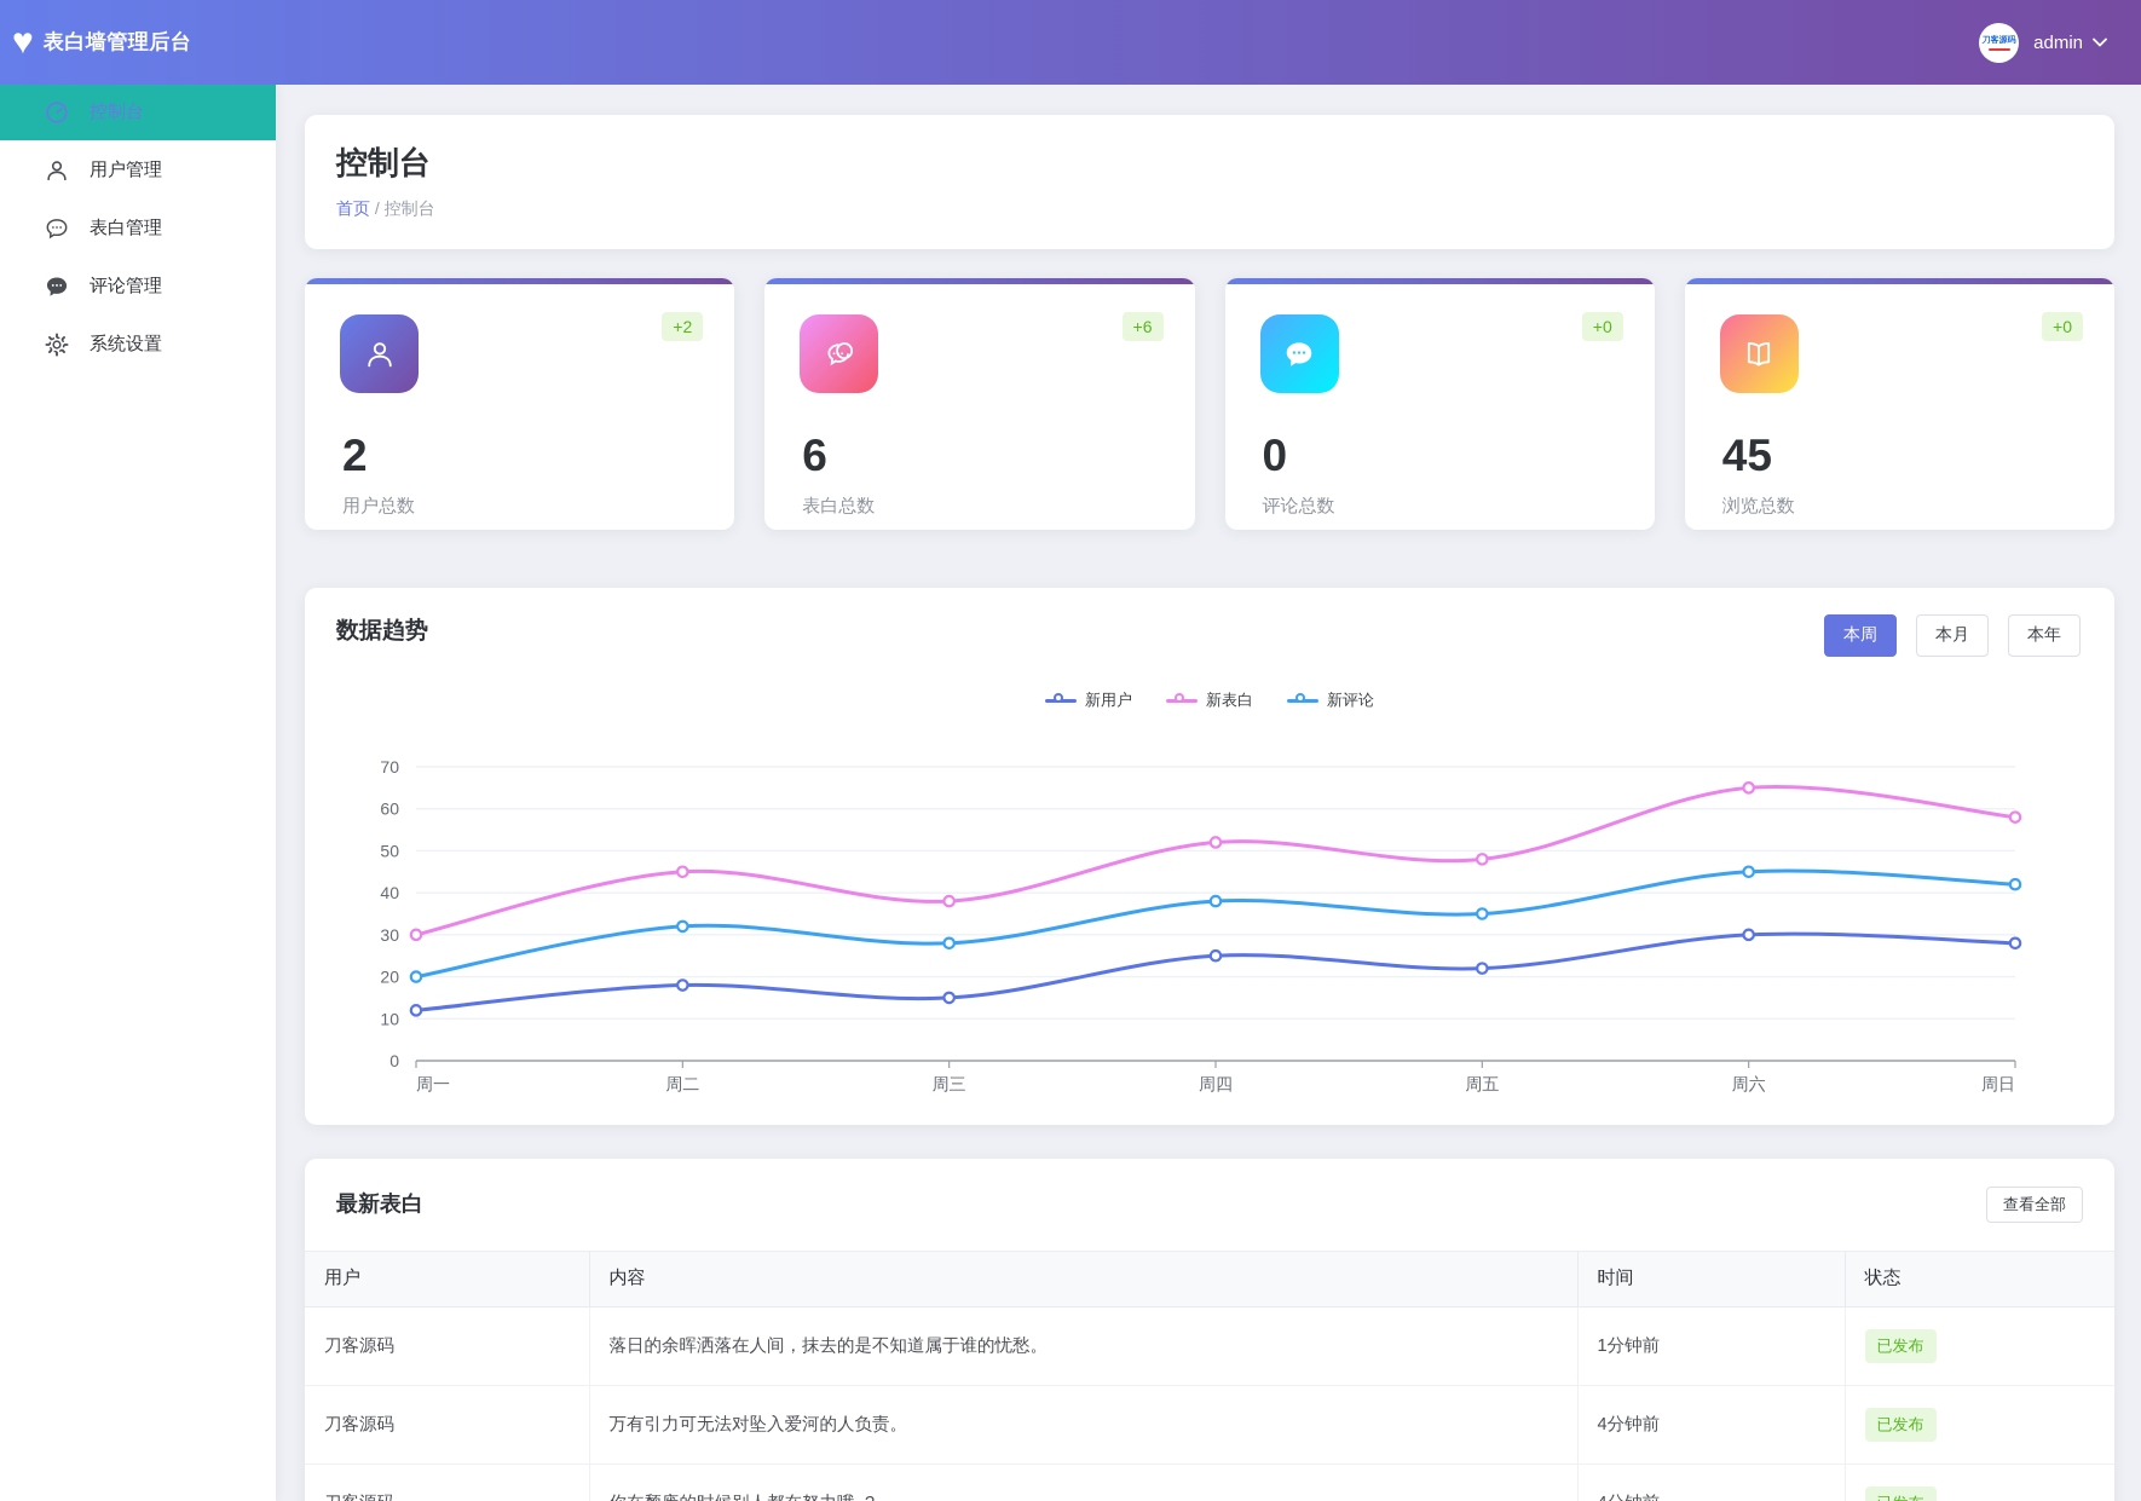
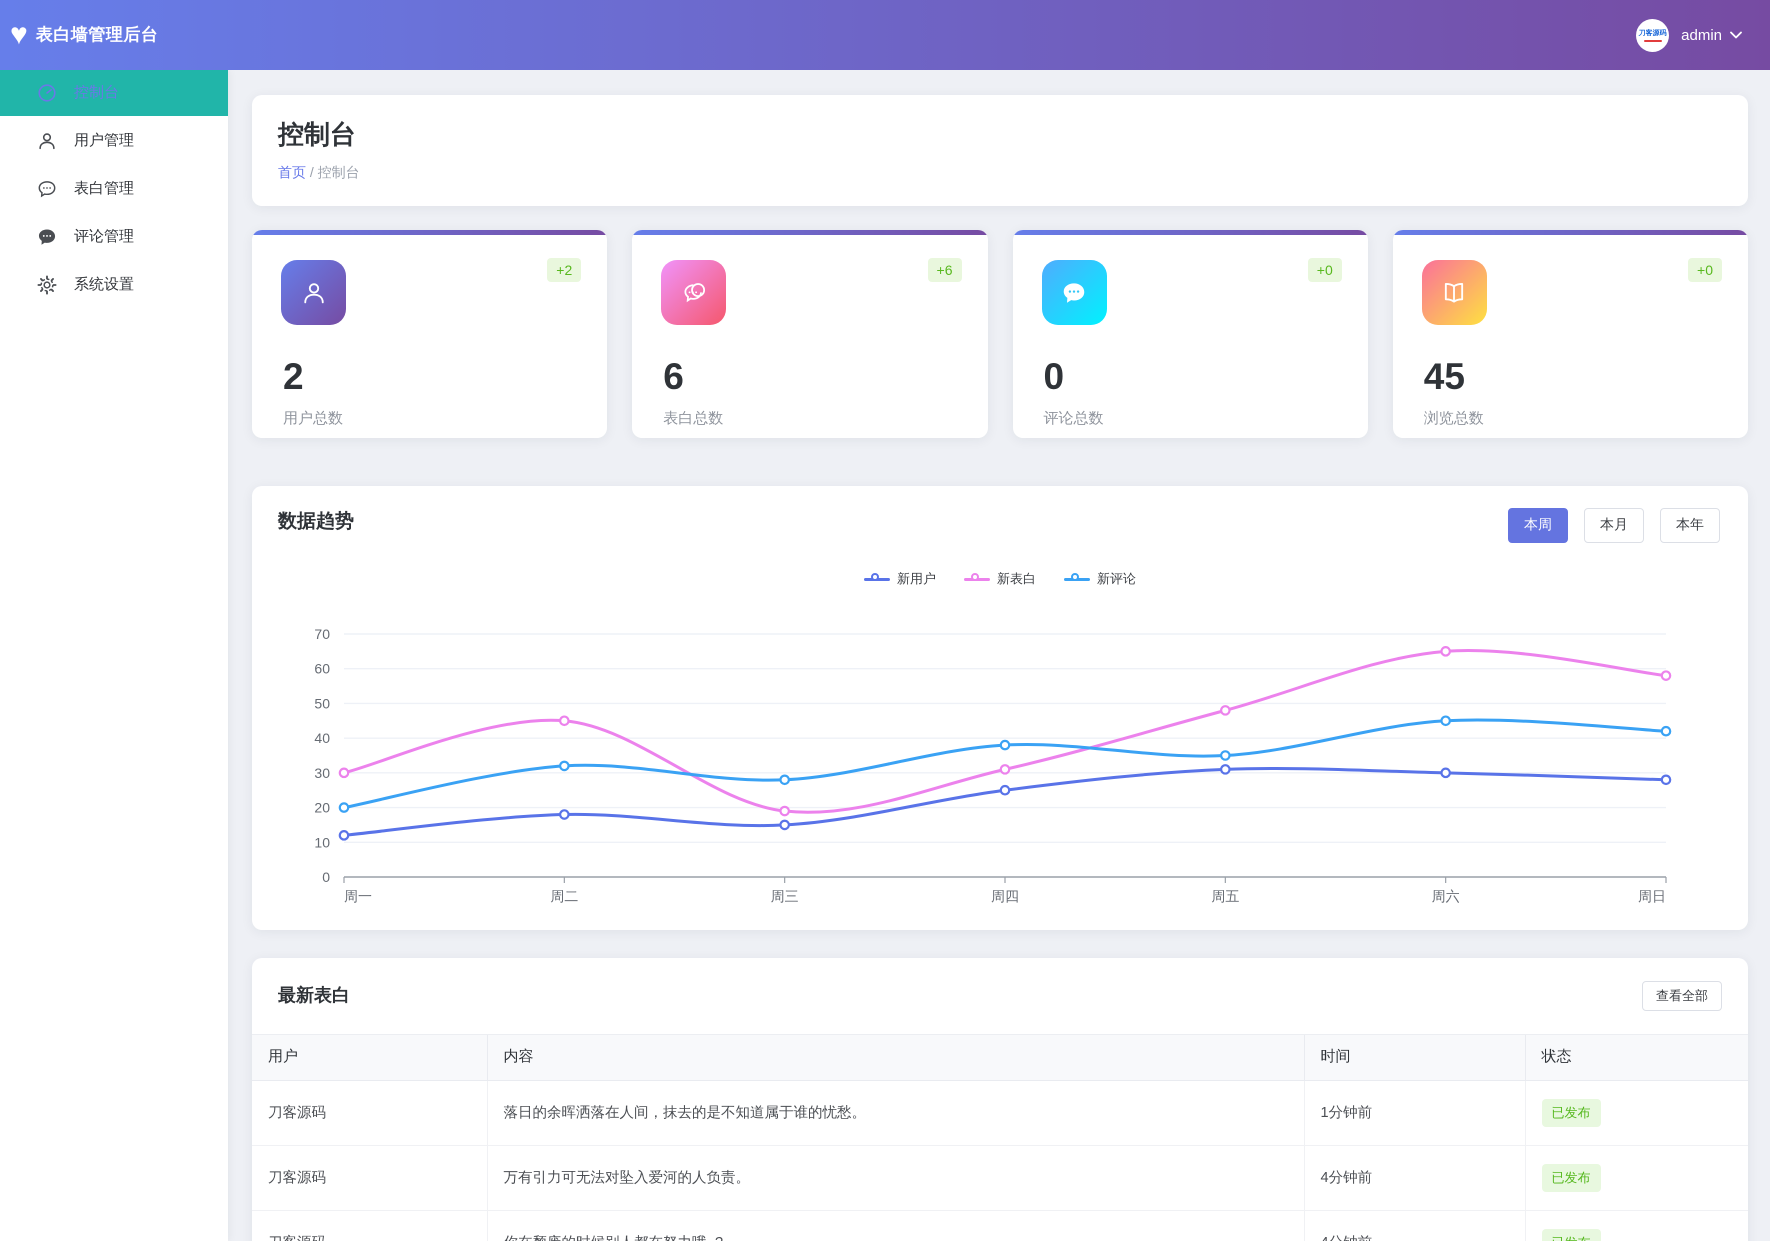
新表白/周三: 38 -> 19
新表白/周四: 52 -> 31
新用户/周五: 22 -> 31
